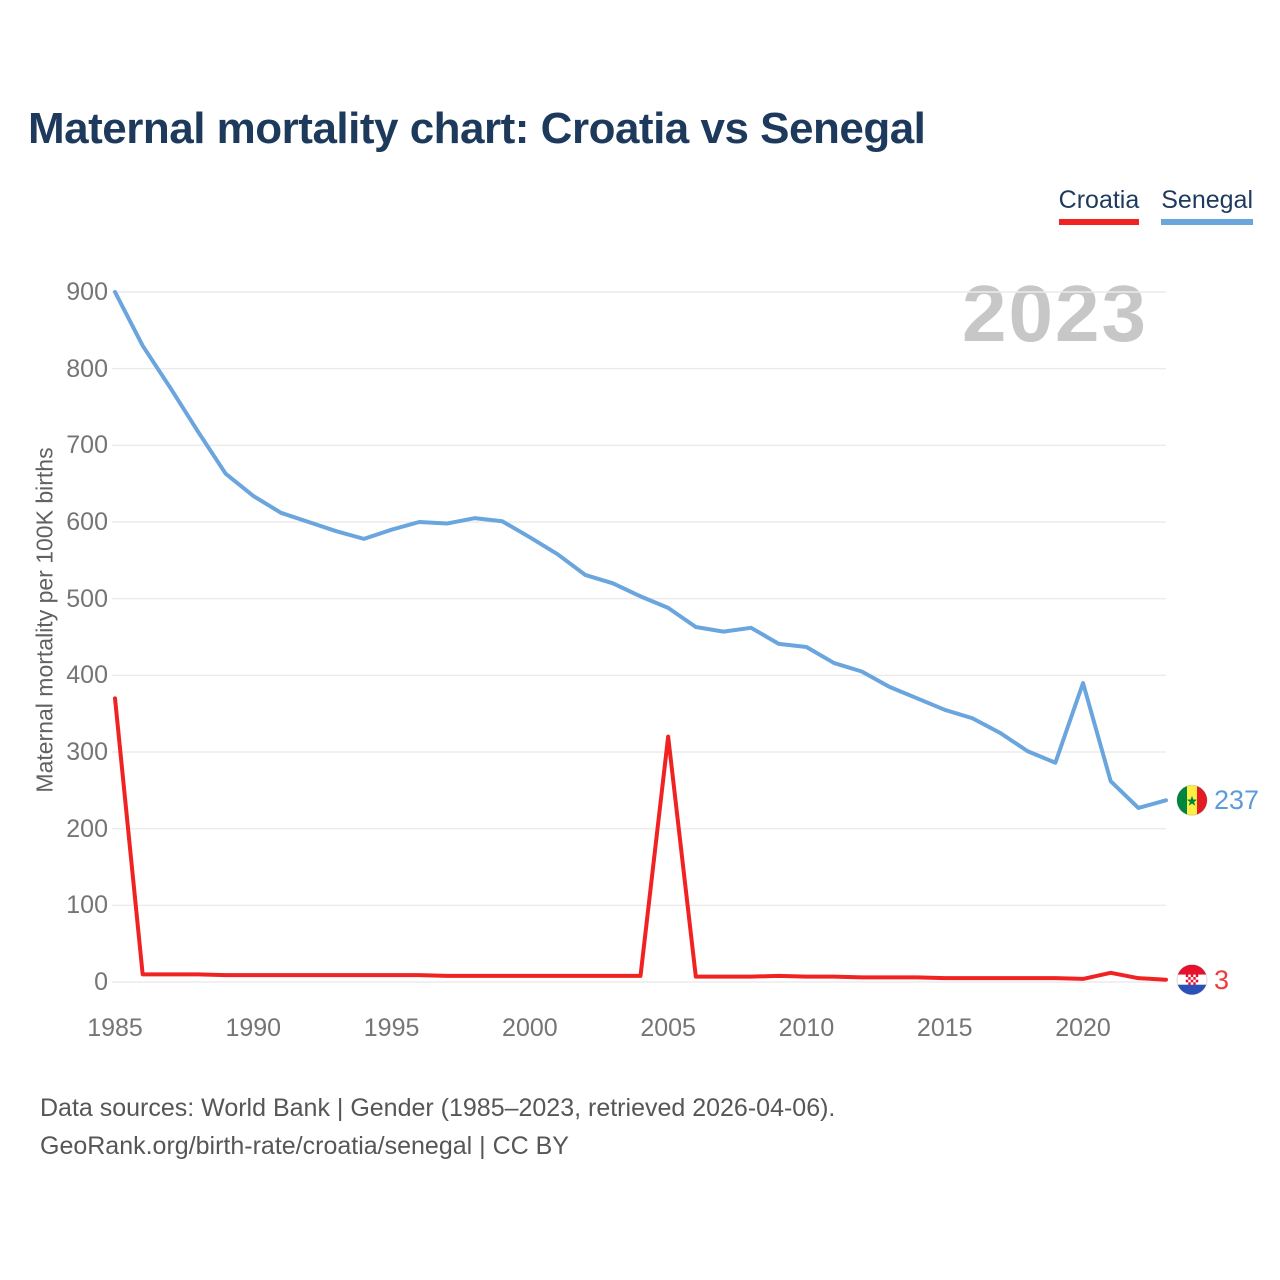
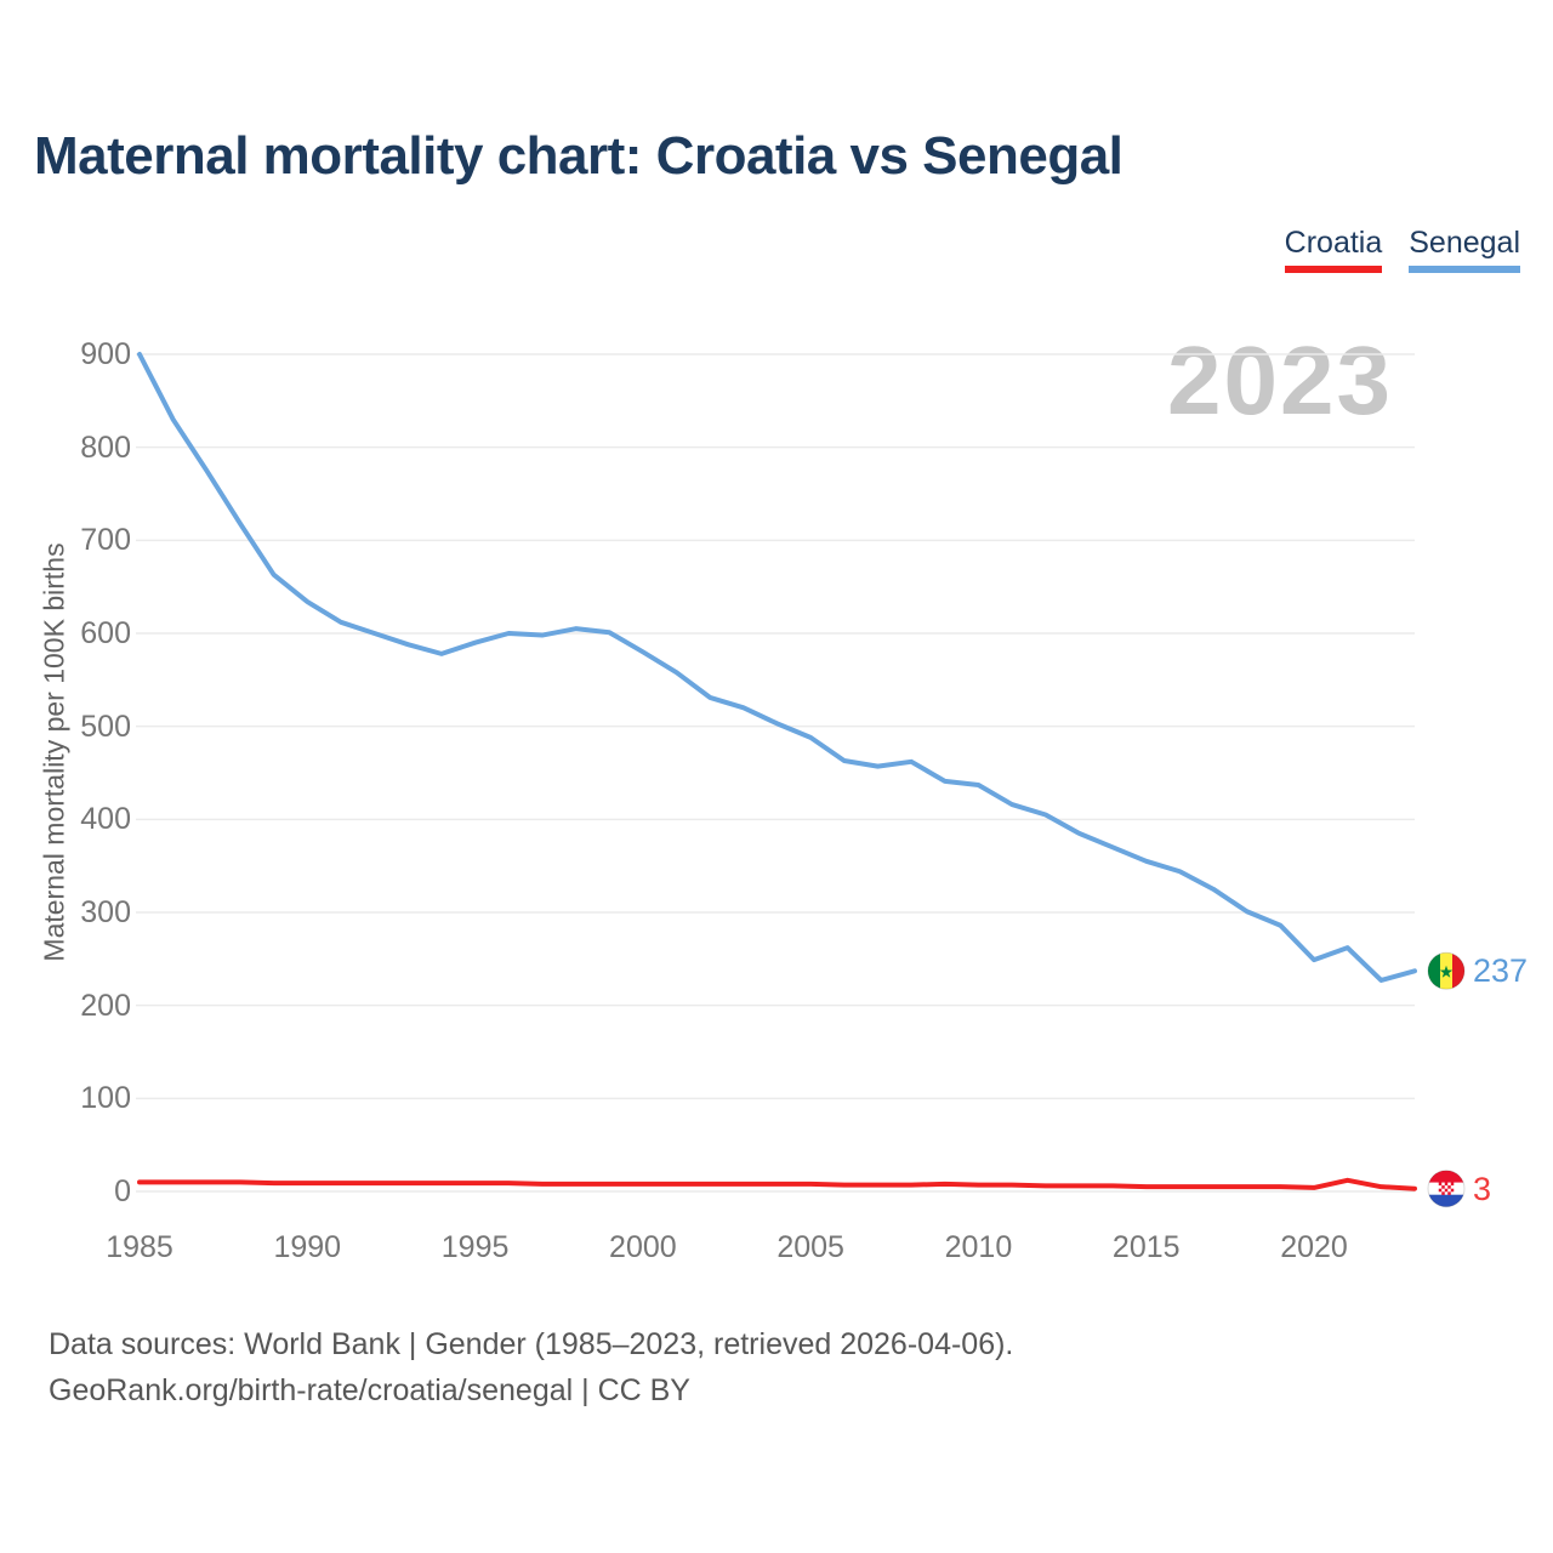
Croatia/1985: 370 -> 10
Croatia/2005: 320 -> 10
Senegal/2020: 390 -> 250
